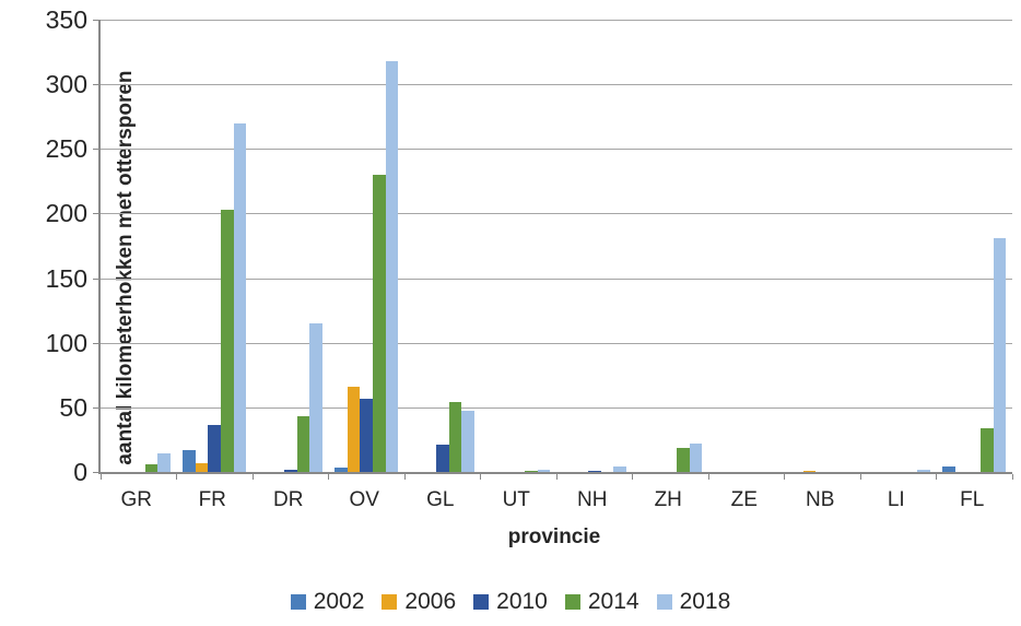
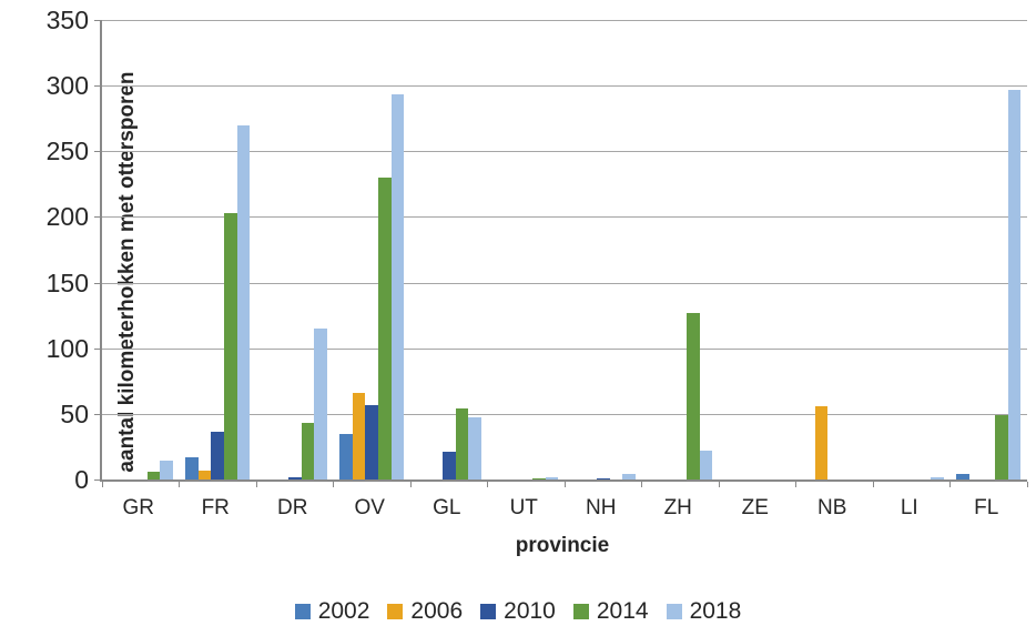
2002/OV: 3 -> 35
2018/OV: 318 -> 293
2014/ZH: 19 -> 127
2006/NB: 1 -> 56
2014/FL: 34 -> 49
2018/FL: 181 -> 297
